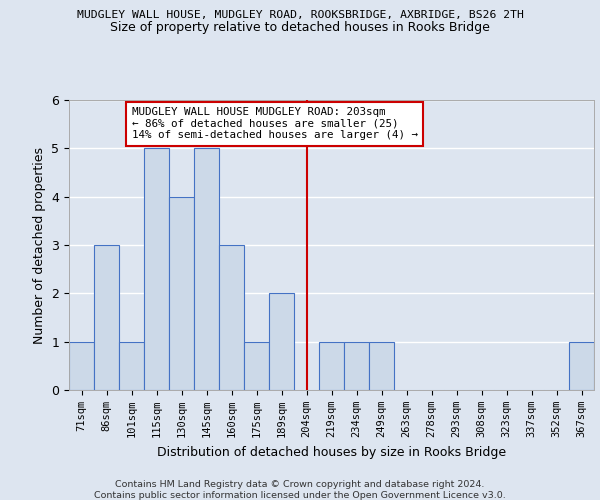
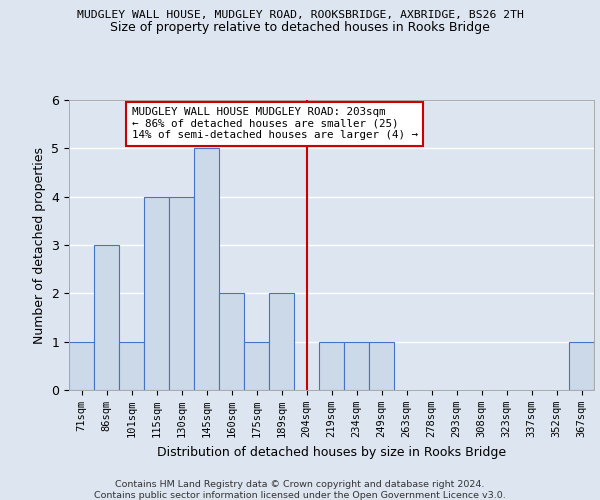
115sqm: 5 -> 4
160sqm: 3 -> 2
